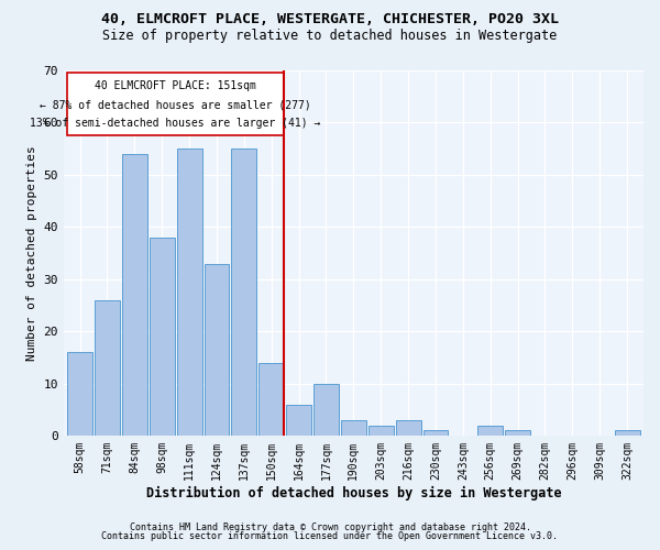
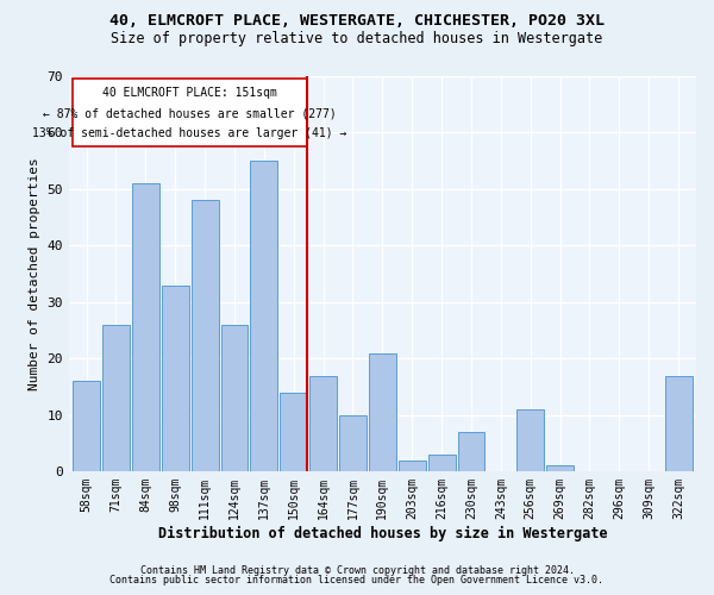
84sqm: 54 -> 51
98sqm: 38 -> 33
111sqm: 55 -> 48
124sqm: 33 -> 26
164sqm: 6 -> 17
190sqm: 3 -> 21
230sqm: 1 -> 7
256sqm: 2 -> 11
322sqm: 1 -> 17
